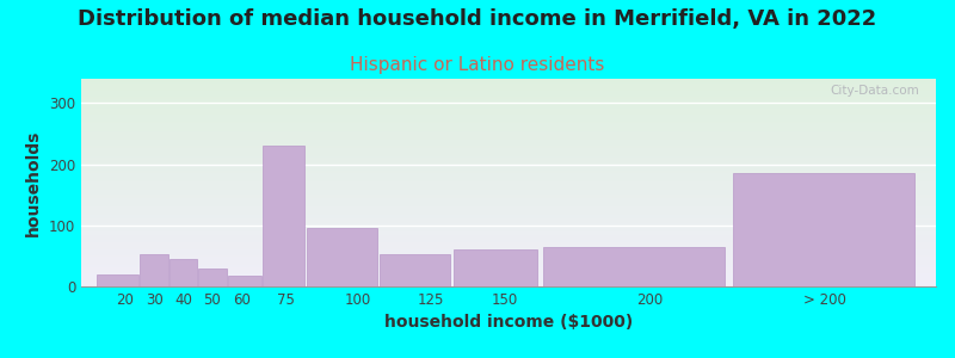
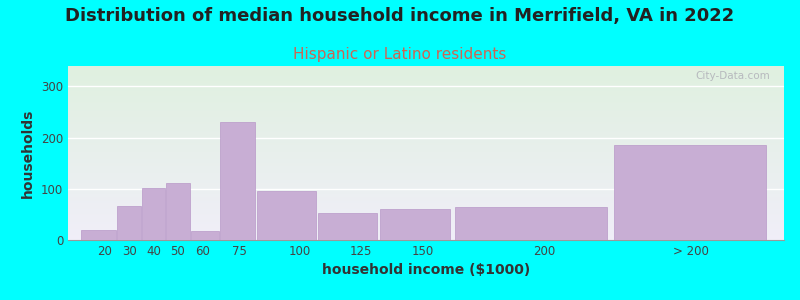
30: 52 -> 66
40: 44 -> 102
50: 30 -> 112
